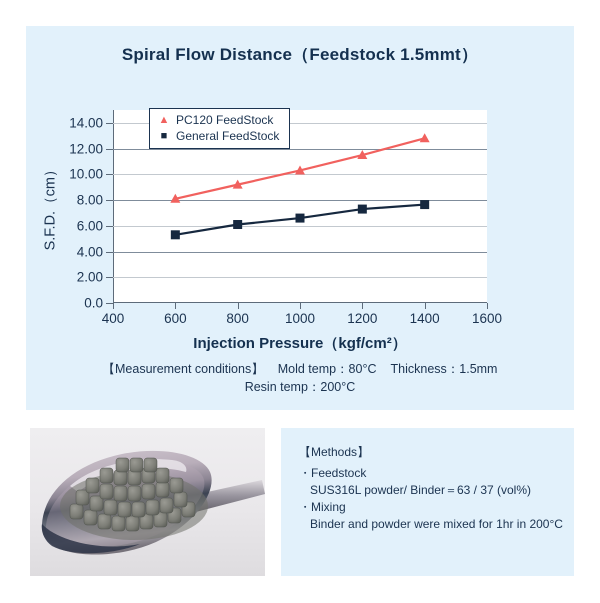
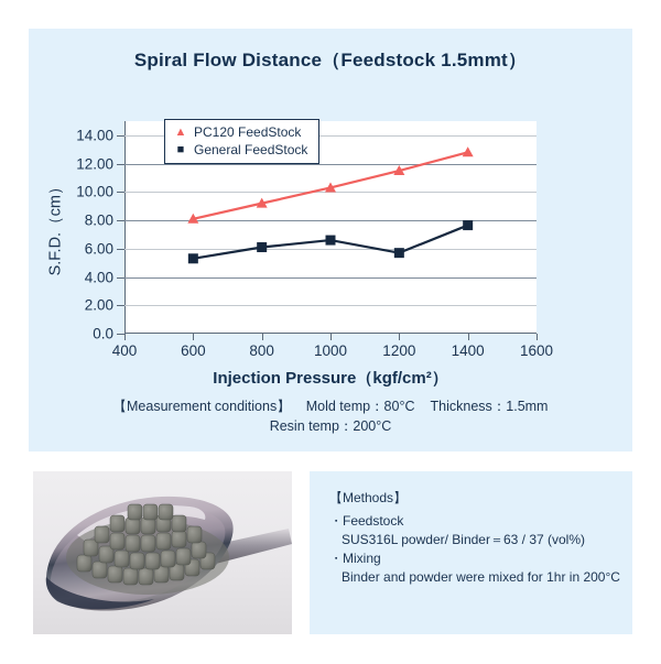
General FeedStock/1200: 7.3 -> 5.7
